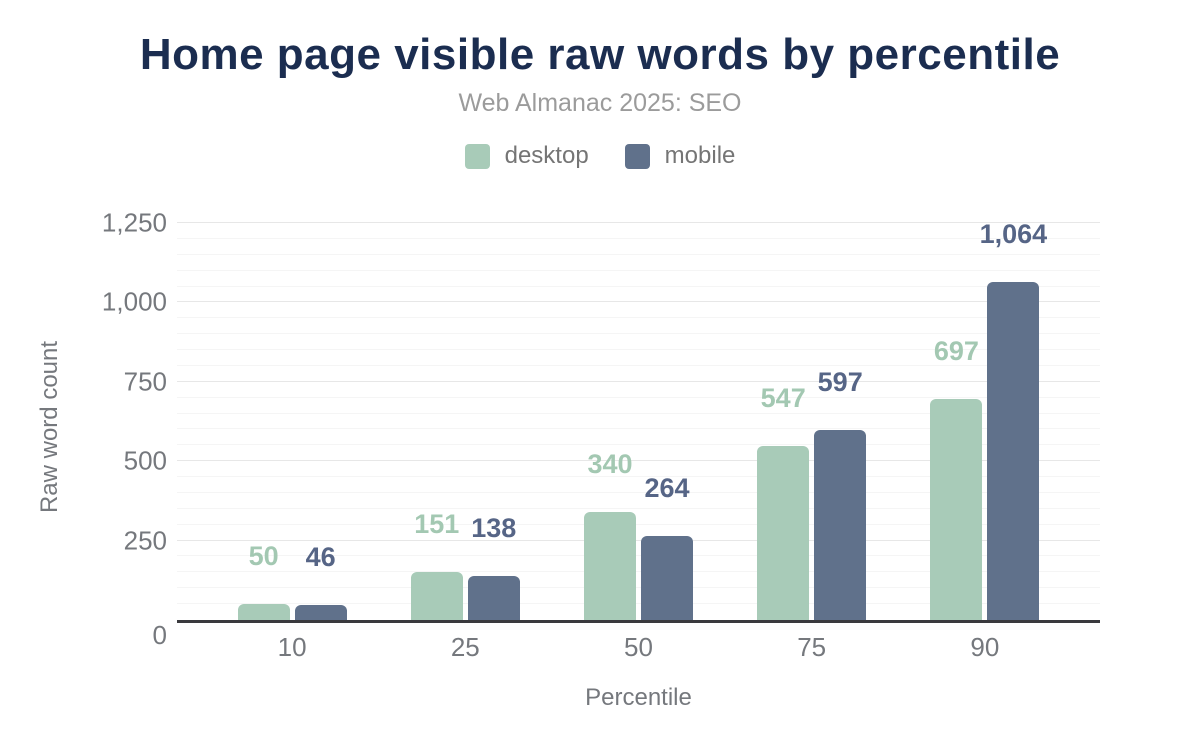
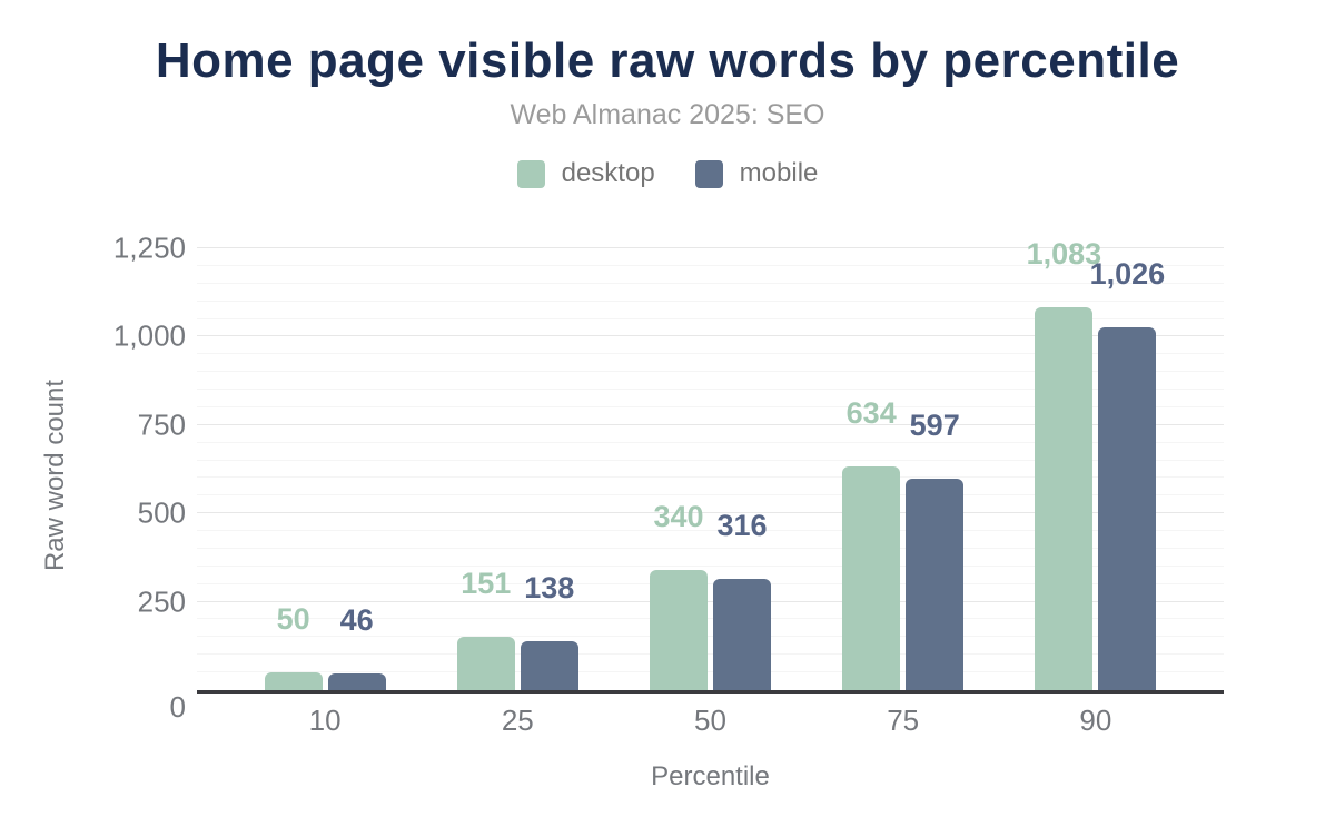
mobile/50: 264 -> 316
desktop/75: 547 -> 634
desktop/90: 697 -> 1,083
mobile/90: 1,064 -> 1,026
